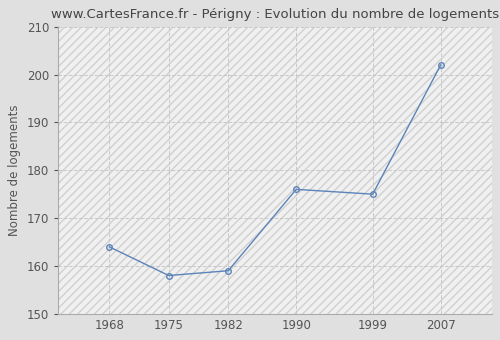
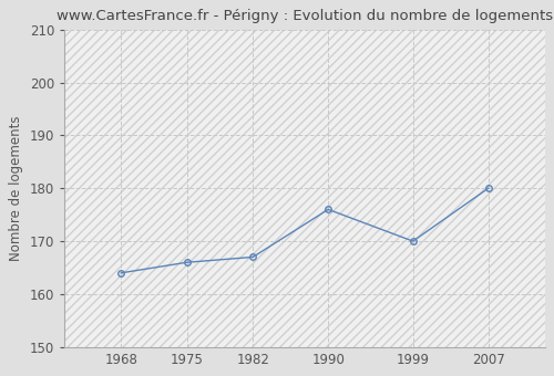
1975: 158 -> 166
1982: 159 -> 167
1999: 175 -> 170
2007: 202 -> 180
